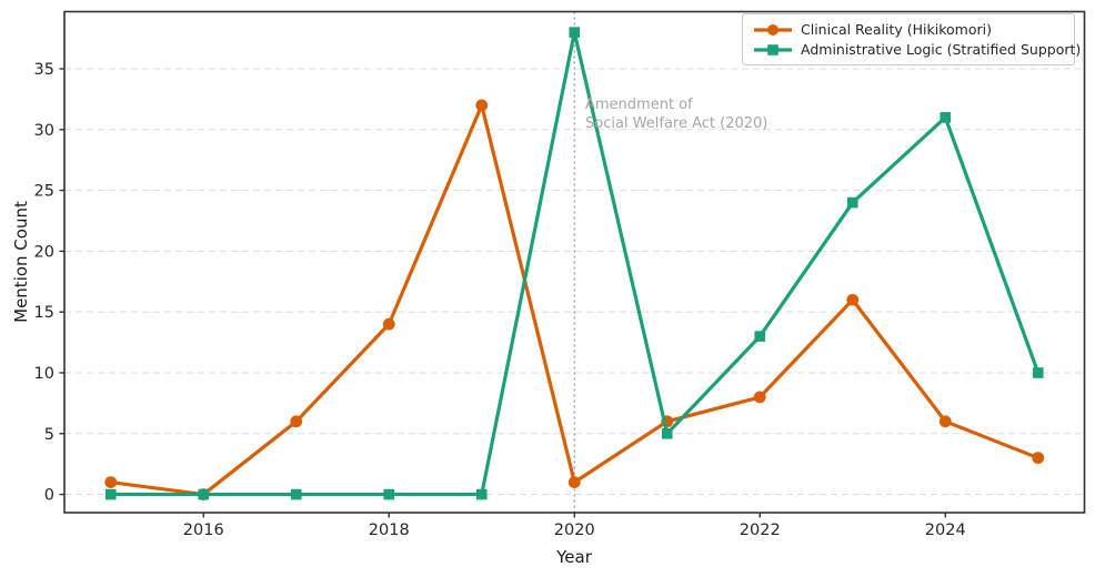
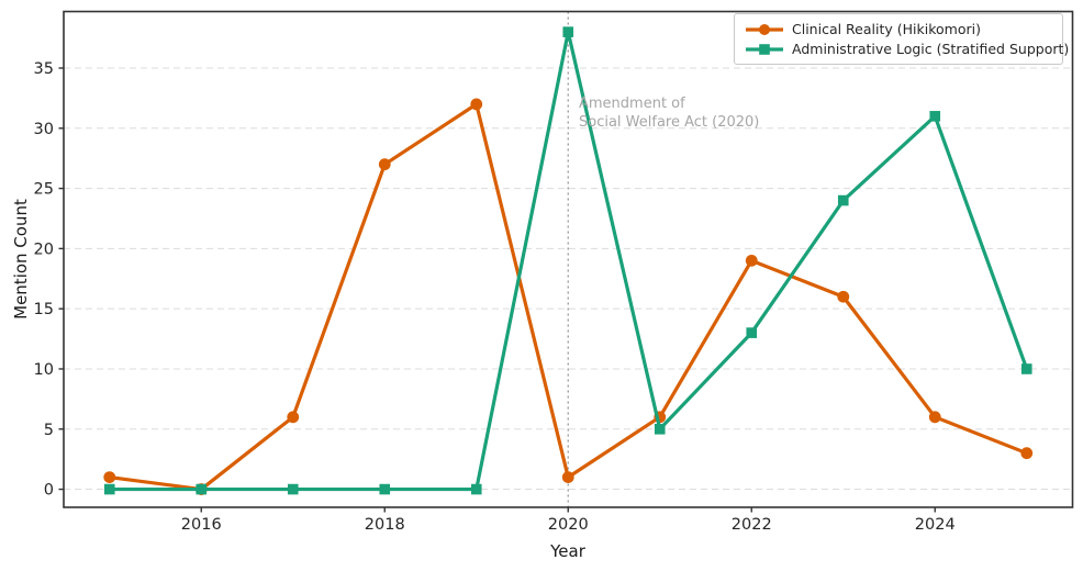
Clinical Reality (Hikikomori)/2018: 14 -> 27
Clinical Reality (Hikikomori)/2022: 8 -> 19
